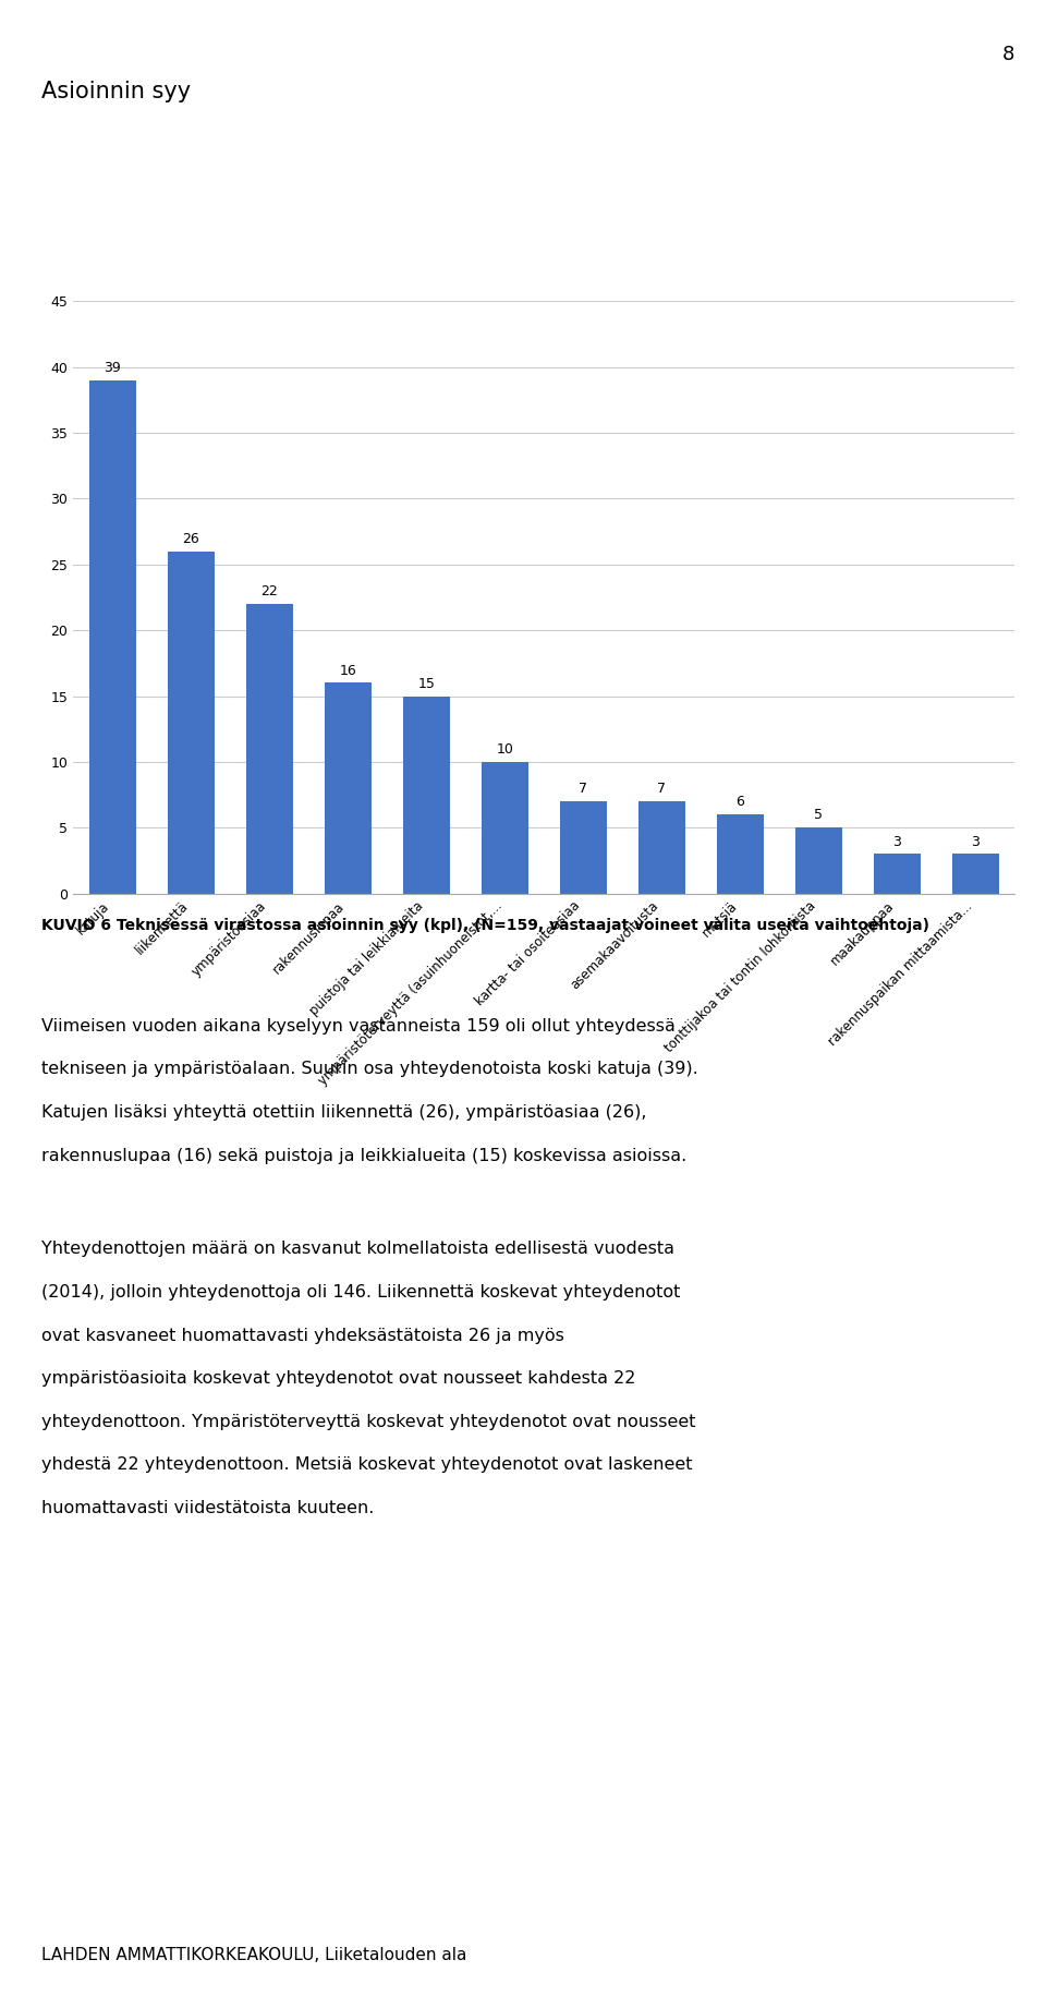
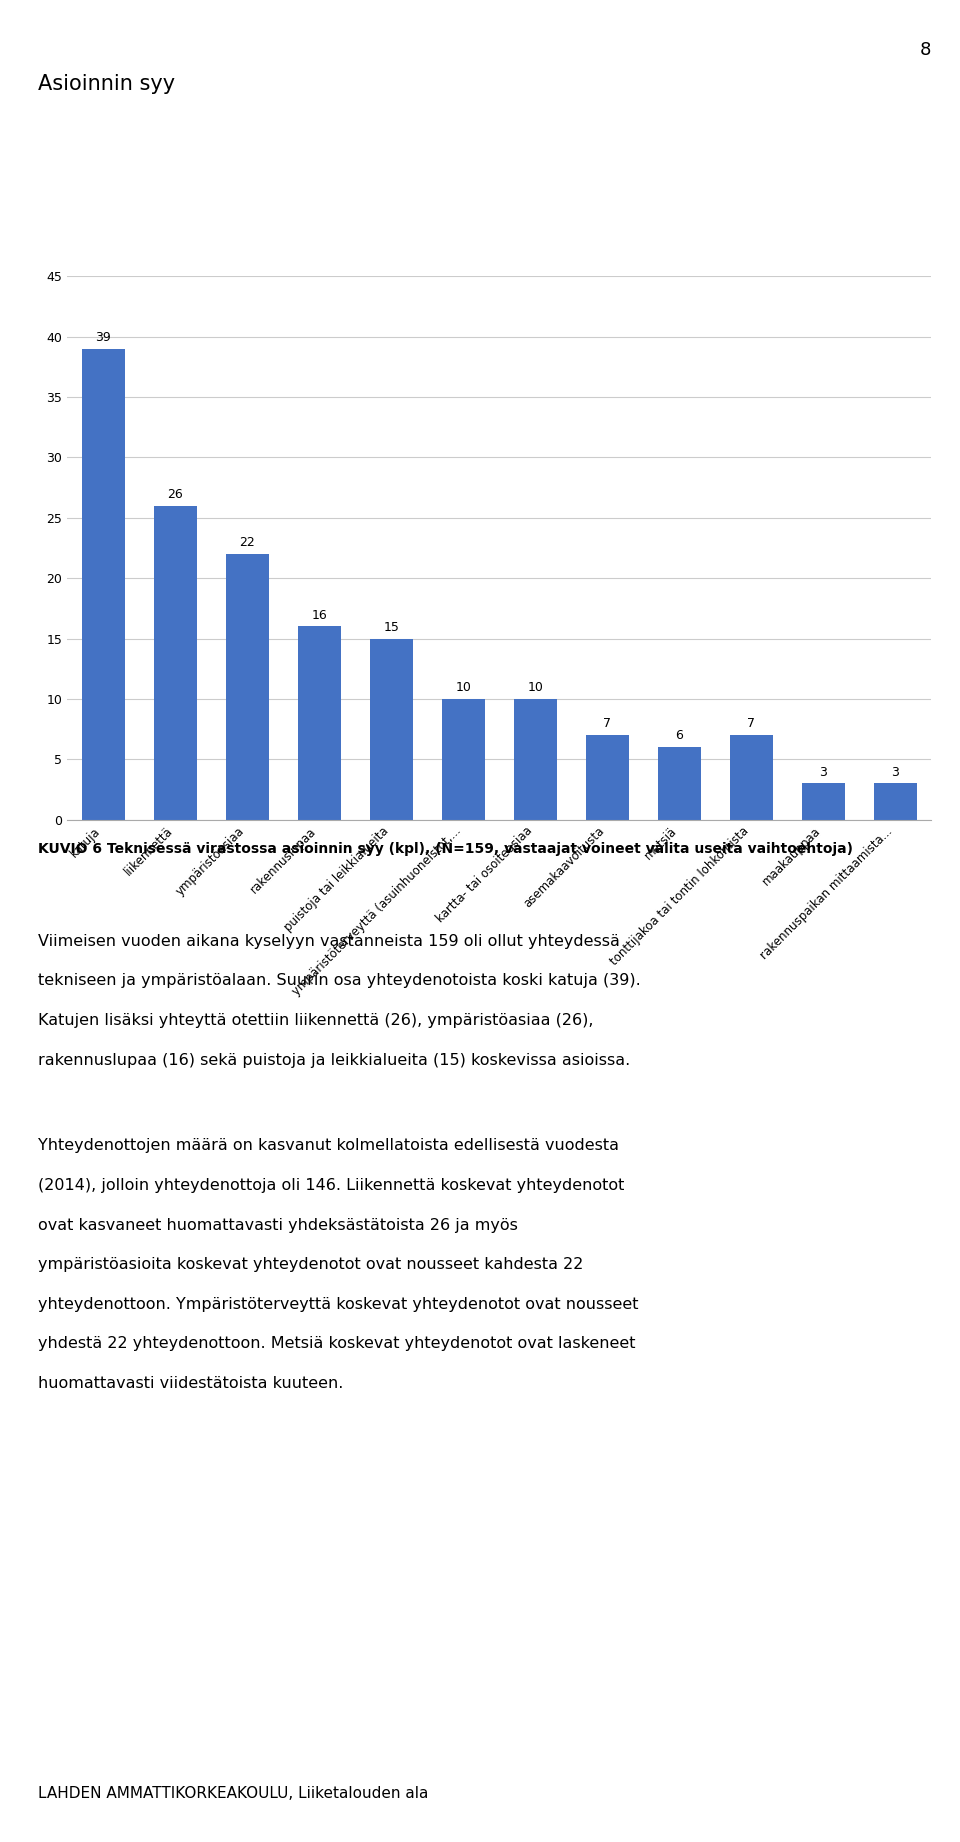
kartta- tai osoiteasiaa: 7 -> 10
tonttijakoa tai tontin lohkomista: 5 -> 7
